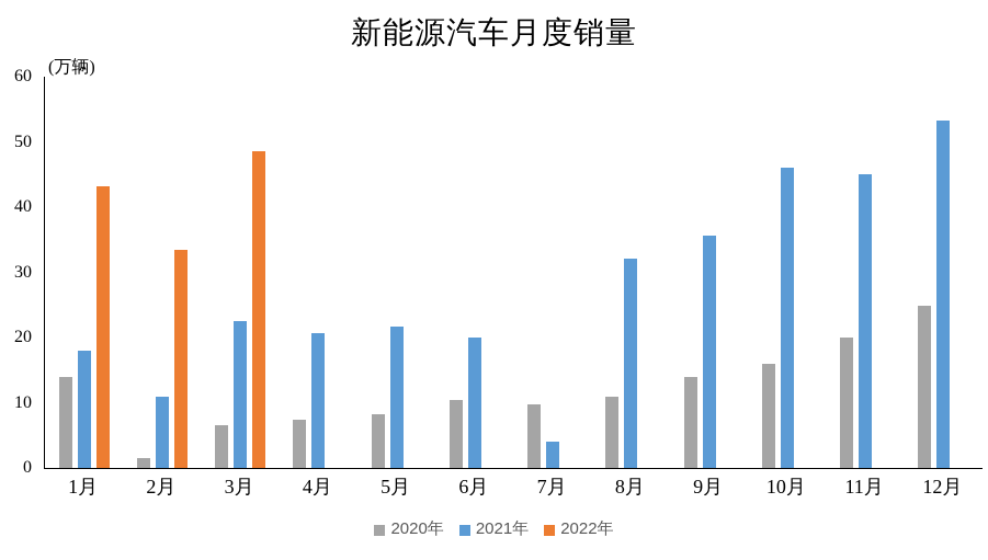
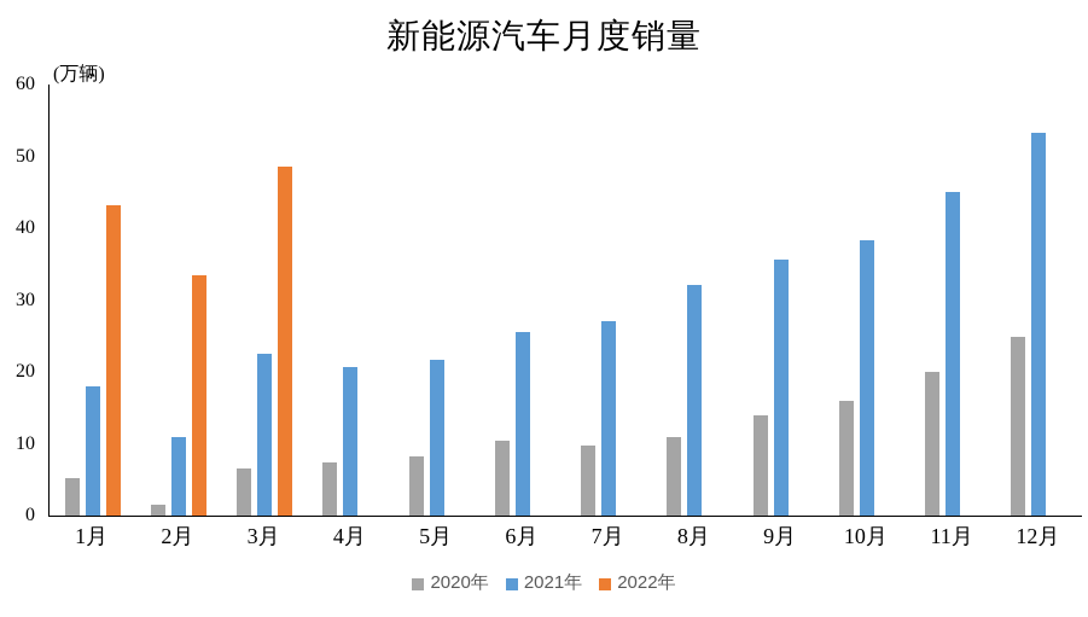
2020年/1月: 14 -> 5
2021年/6月: 20 -> 26
2021年/7月: 4 -> 27
2021年/10月: 46 -> 38
